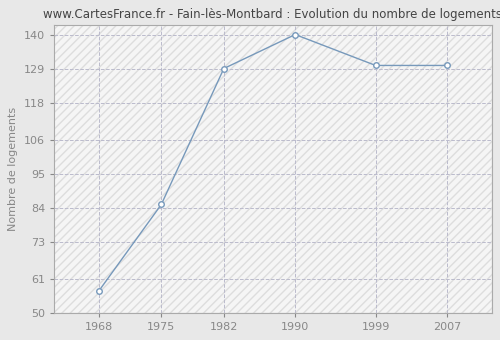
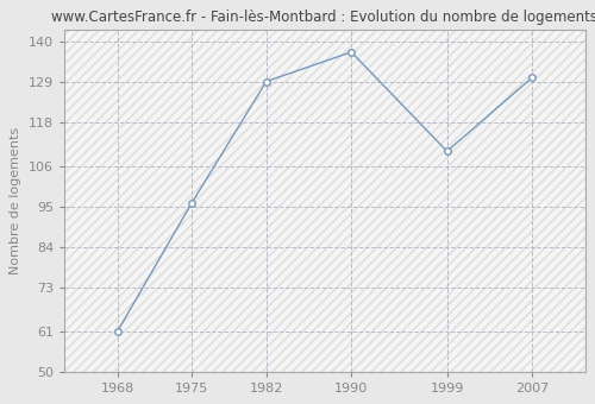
1968: 57 -> 61
1975: 85 -> 96
1990: 140 -> 137
1999: 130 -> 110
